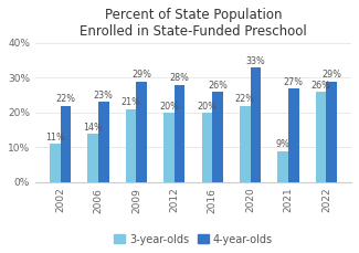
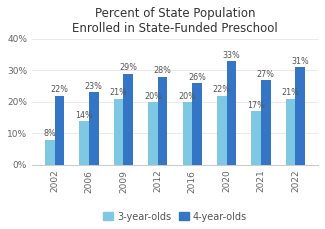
3-year-olds/2002: 11% -> 8%
3-year-olds/2021: 9% -> 17%
3-year-olds/2022: 26% -> 21%
4-year-olds/2022: 29% -> 31%
